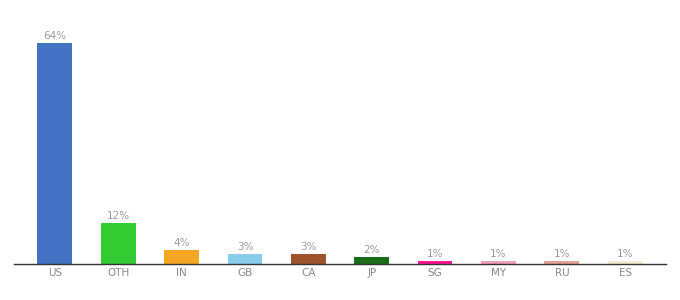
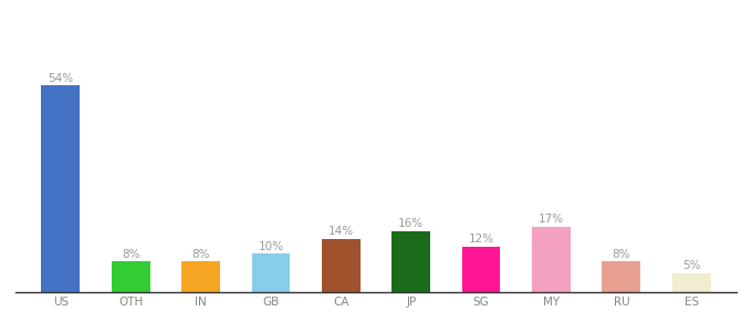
US: 64% -> 54%
OTH: 12% -> 8%
IN: 4% -> 8%
GB: 3% -> 10%
CA: 3% -> 14%
JP: 2% -> 16%
SG: 1% -> 12%
MY: 1% -> 17%
RU: 1% -> 8%
ES: 1% -> 5%
